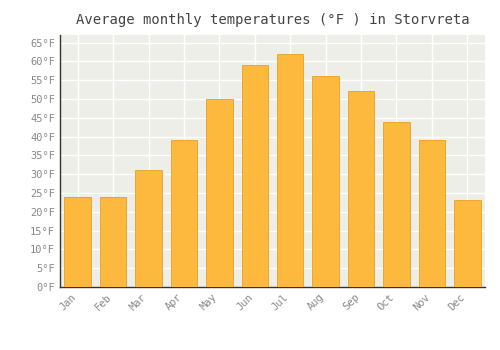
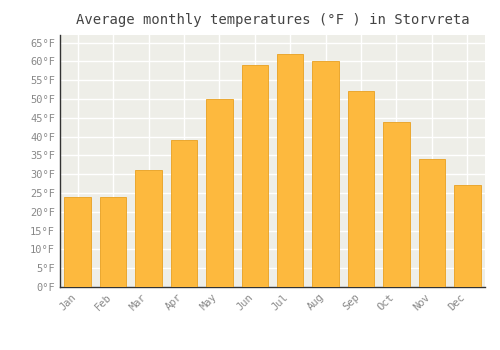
Aug: 56°F -> 60°F
Nov: 39°F -> 34°F
Dec: 23°F -> 27°F
